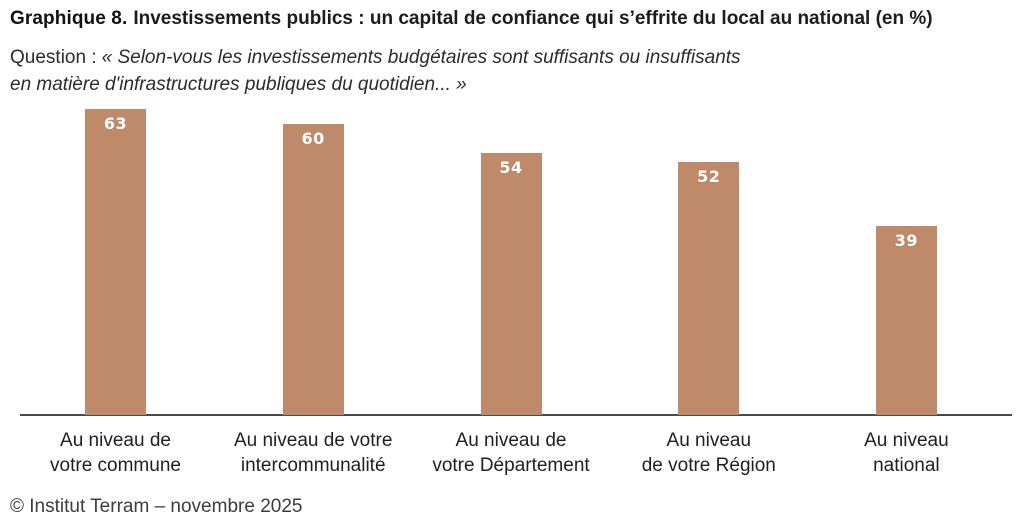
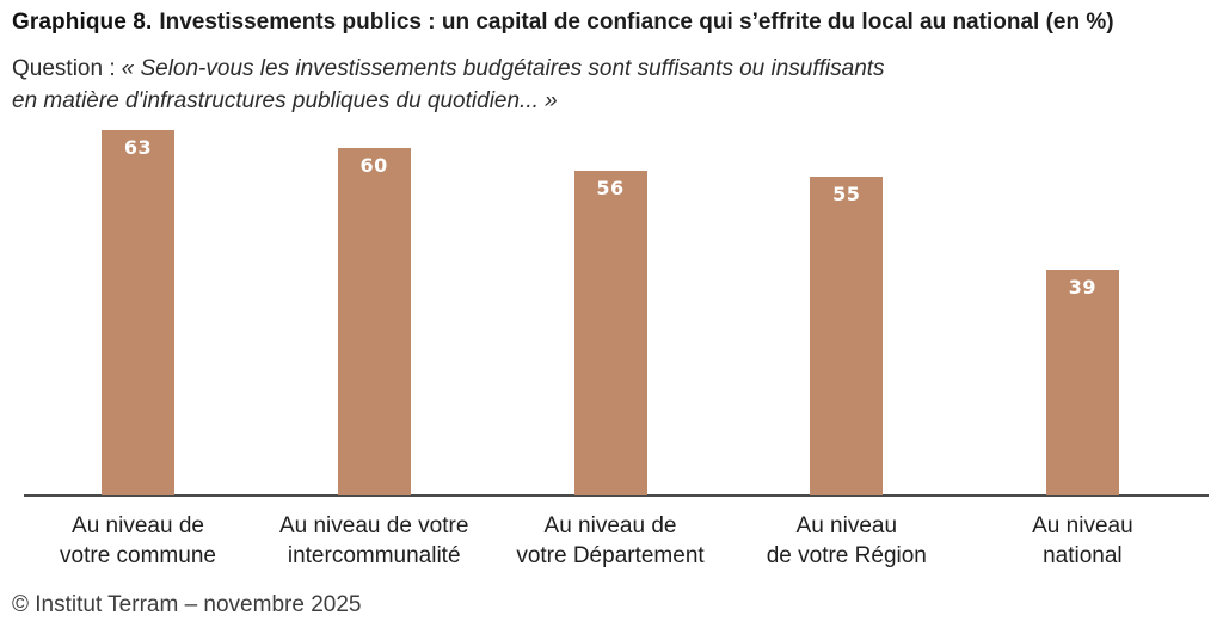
Au niveau de votre Département: 54 -> 56
Au niveau de votre Région: 52 -> 55
